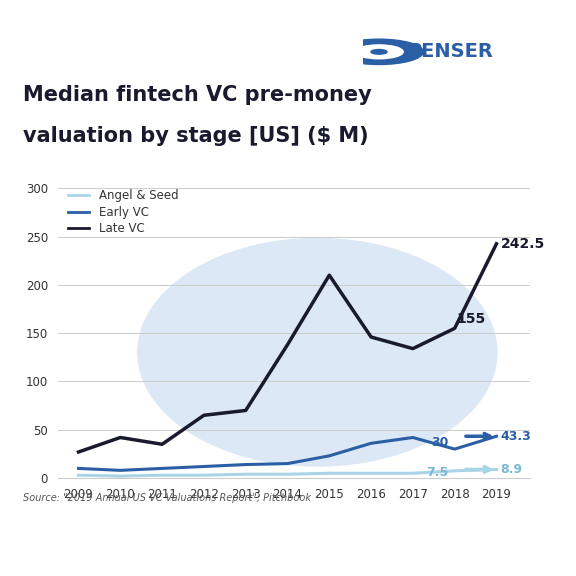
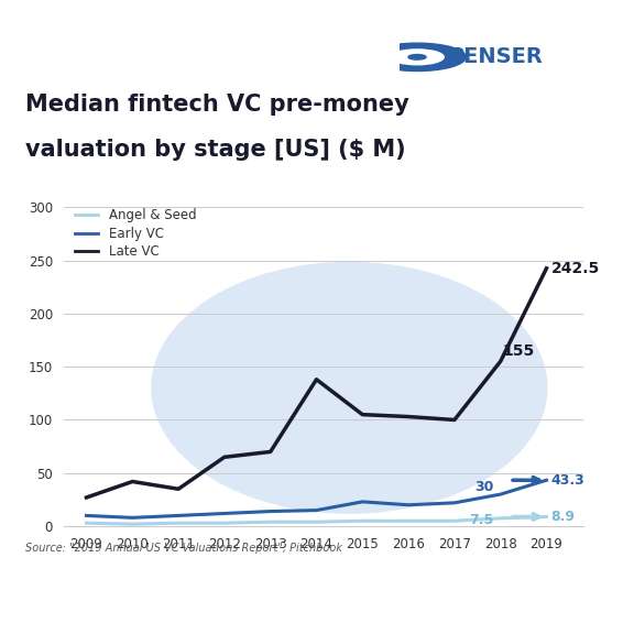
Late VC/2015: 210 -> 105
Early VC/2016: 36 -> 20
Late VC/2016: 146 -> 103
Early VC/2017: 42 -> 22
Late VC/2017: 134 -> 100
